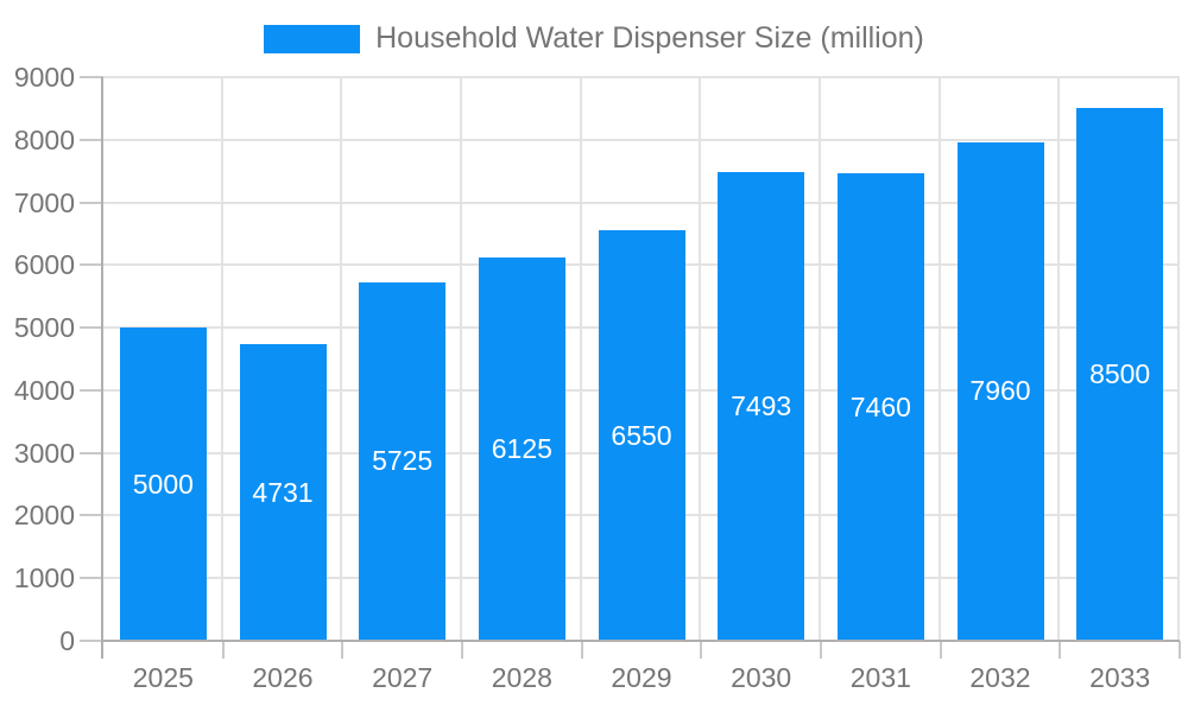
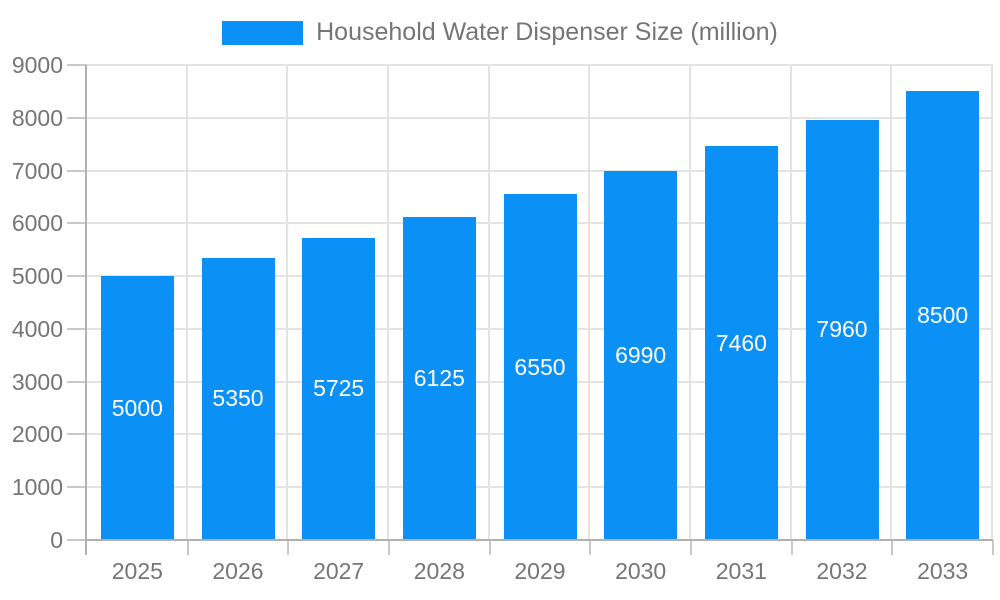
2026: 4731 -> 5350
2030: 7493 -> 6990
